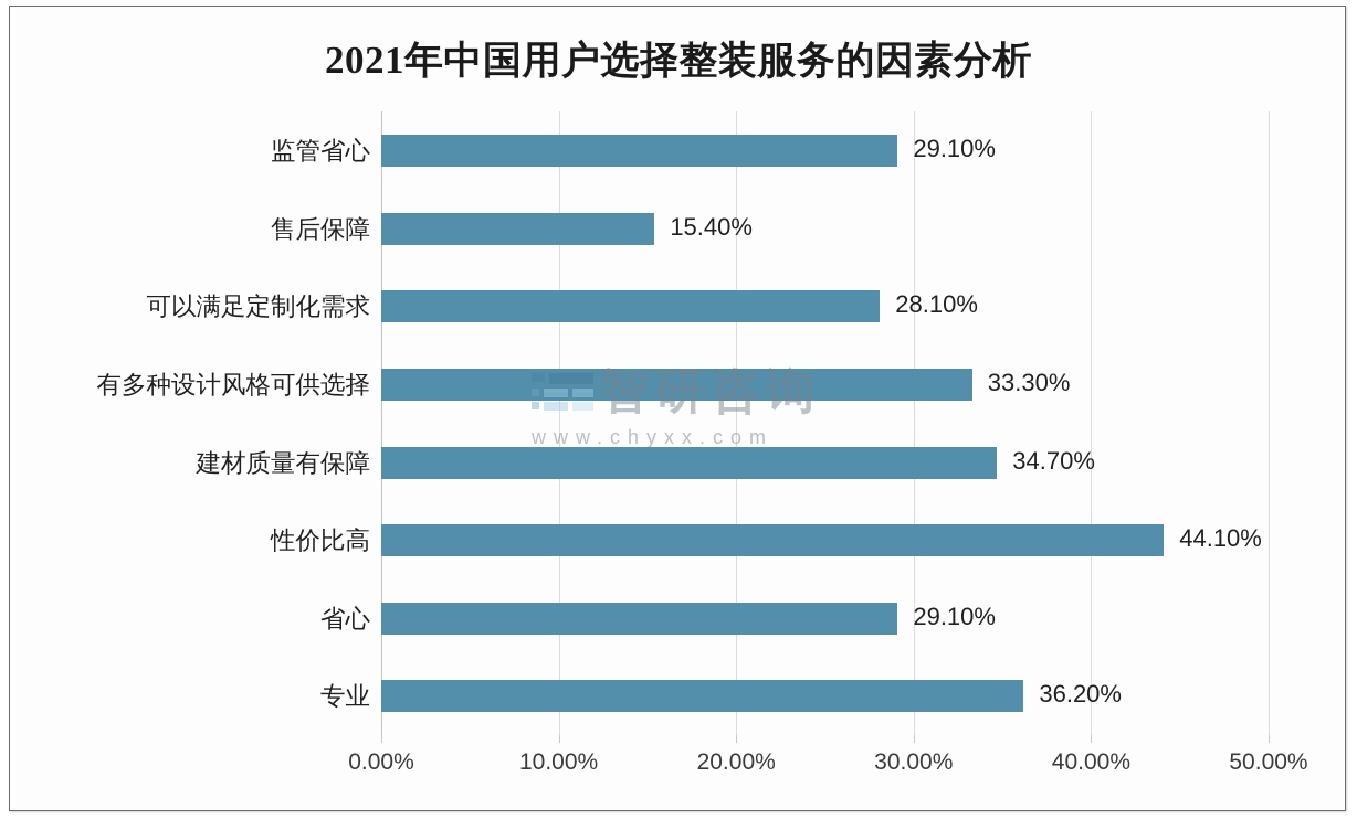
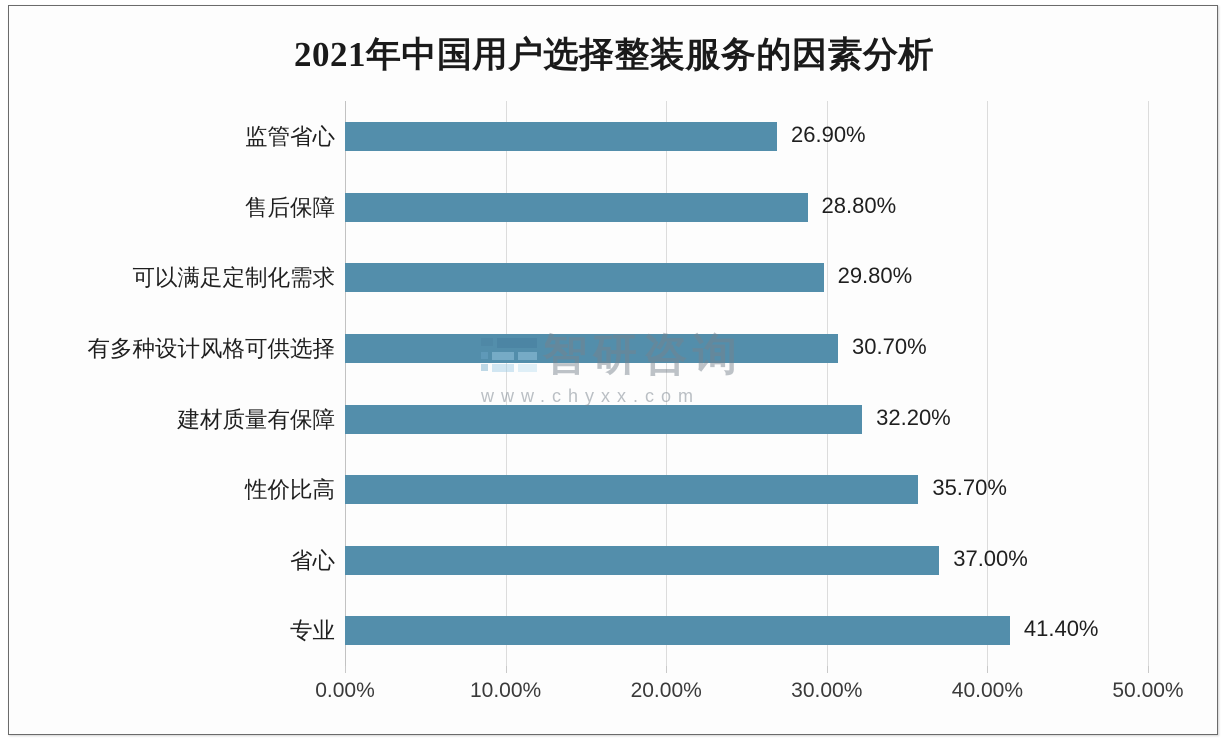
监管省心: 29.10% -> 26.90%
售后保障: 15.40% -> 28.80%
可以满足定制化需求: 28.10% -> 29.80%
有多种设计风格可供选择: 33.30% -> 30.70%
建材质量有保障: 34.70% -> 32.20%
性价比高: 44.10% -> 35.70%
省心: 29.10% -> 37.00%
专业: 36.20% -> 41.40%
